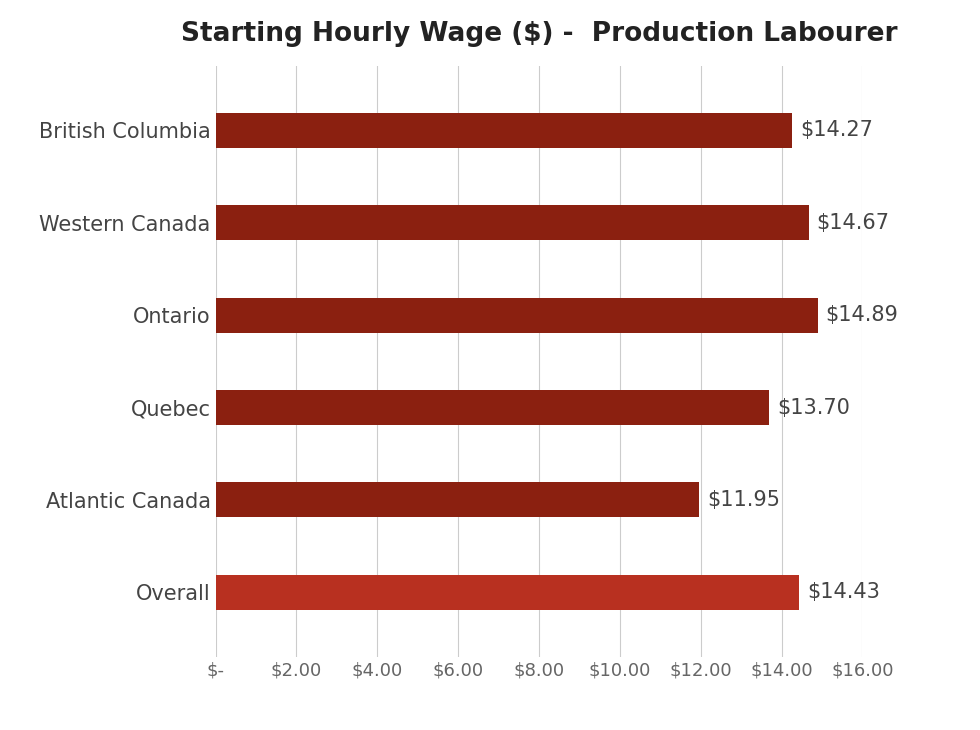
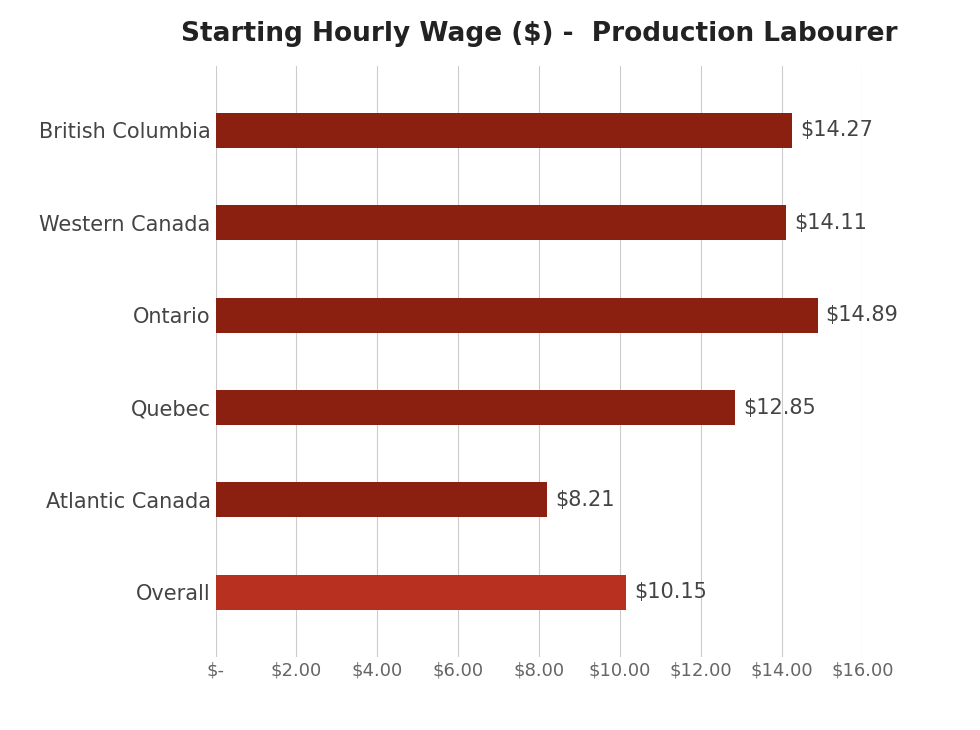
Western Canada: $14.67 -> $14.11
Quebec: $13.70 -> $12.85
Atlantic Canada: $11.95 -> $8.21
Overall: $14.43 -> $10.15
